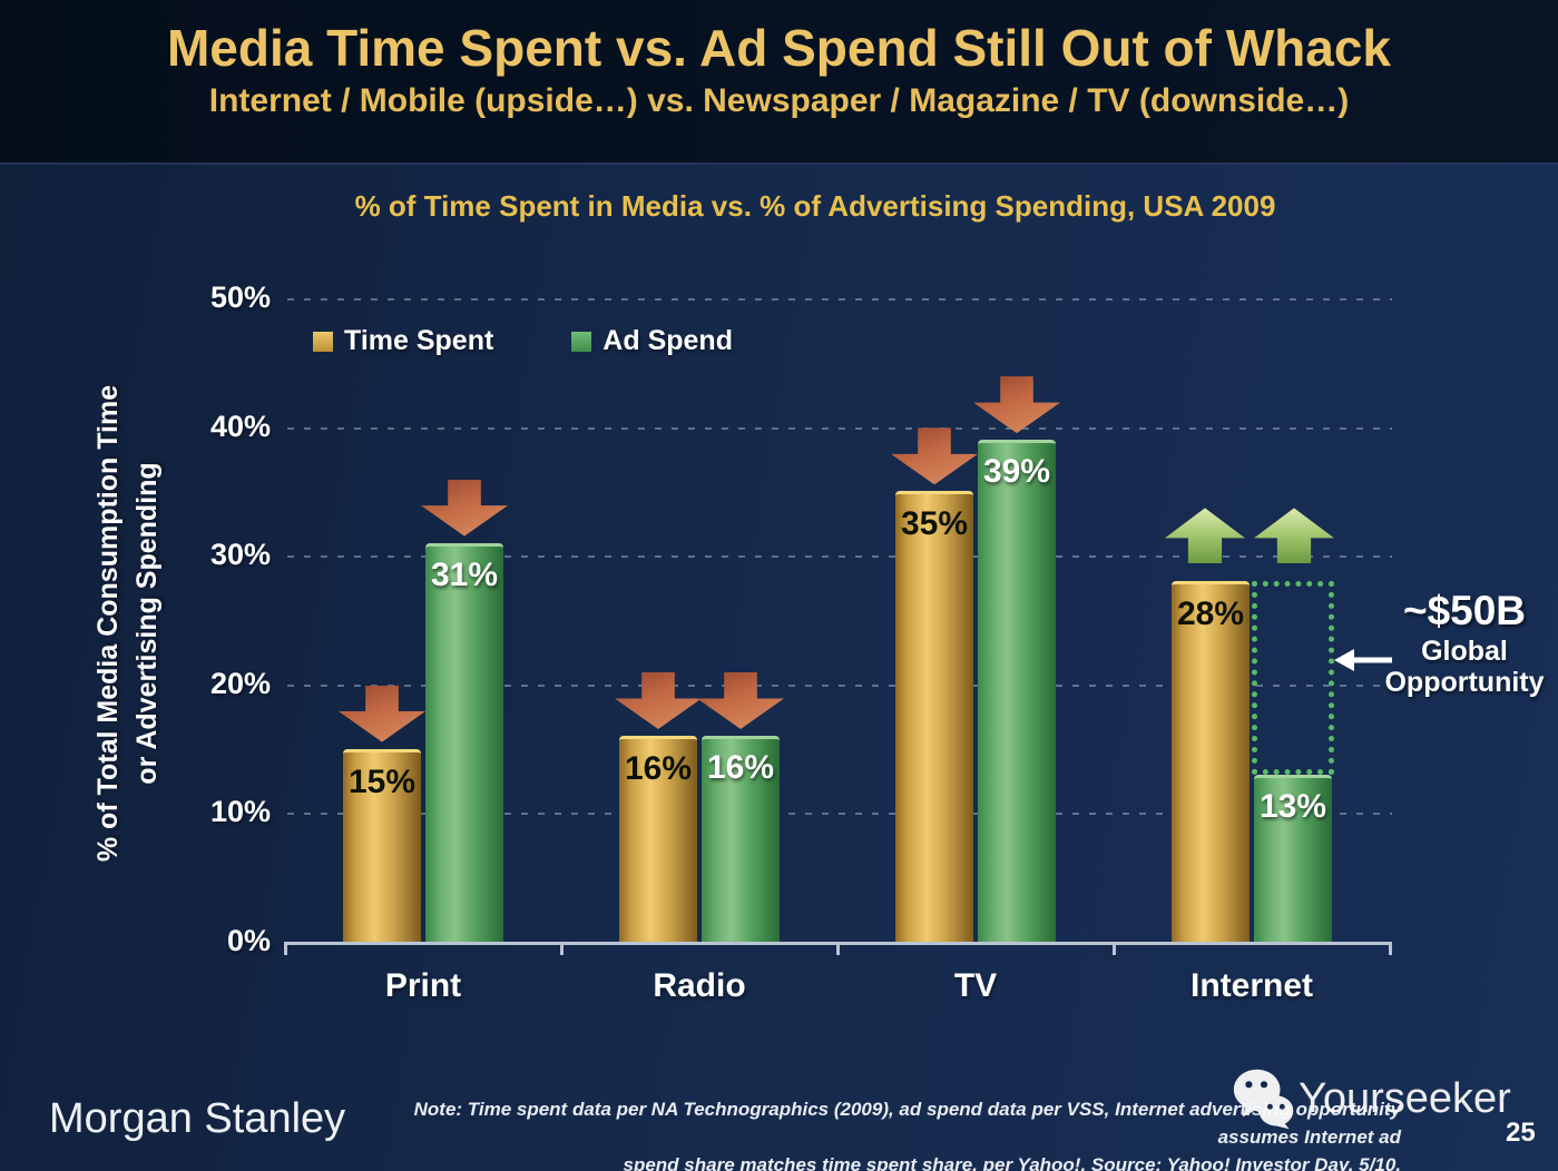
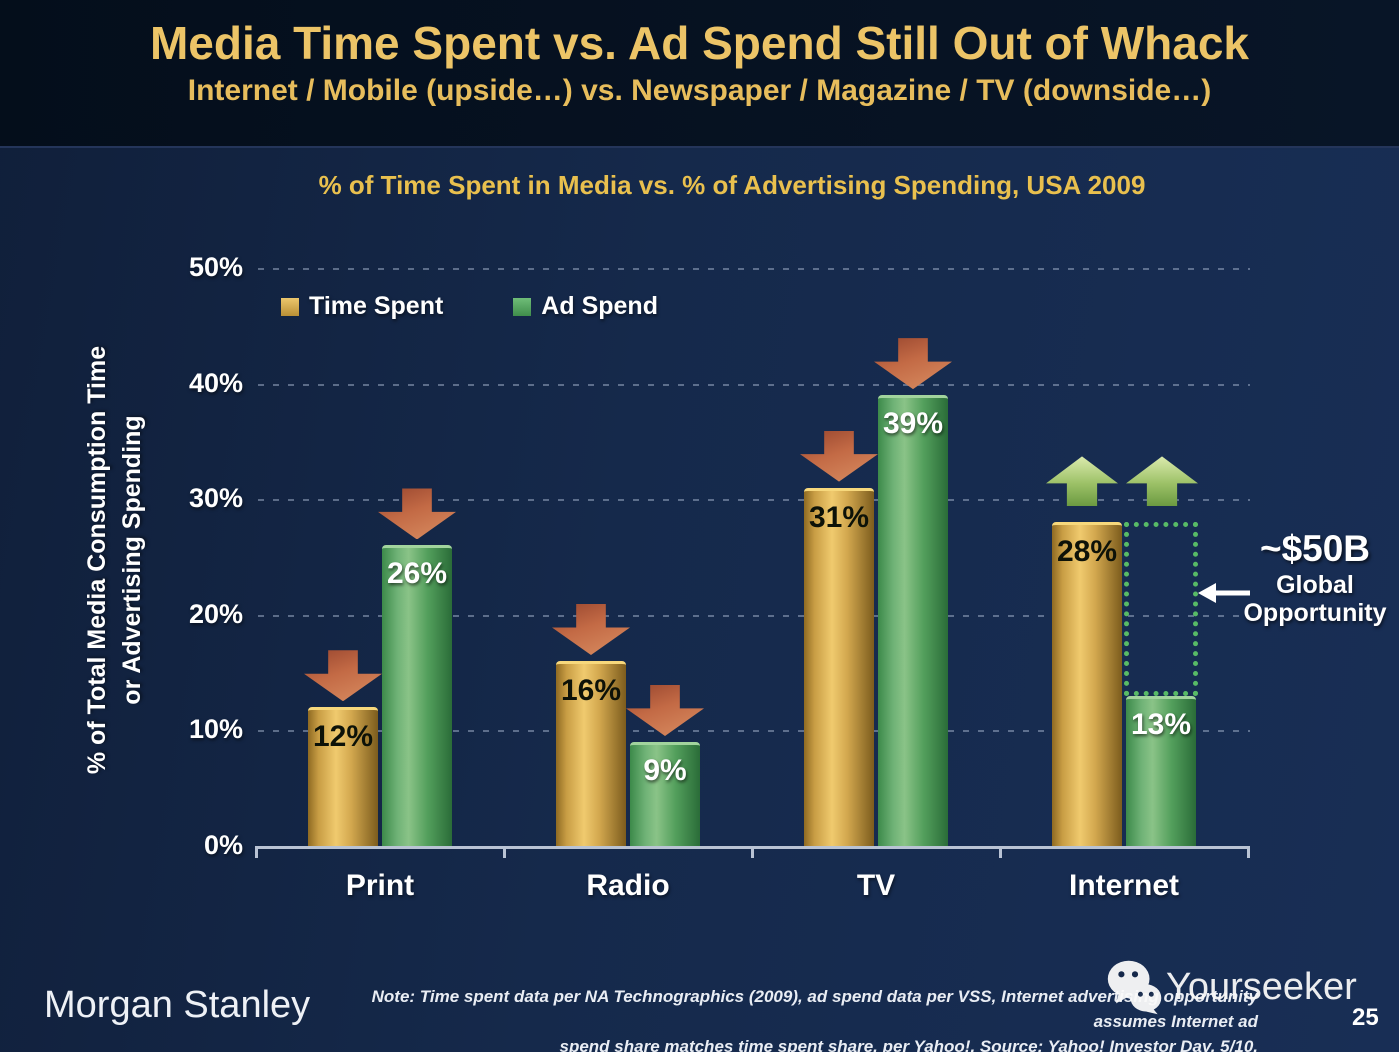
Time Spent/Print: 15% -> 12%
Ad Spend/Print: 31% -> 26%
Ad Spend/Radio: 16% -> 9%
Time Spent/TV: 35% -> 31%
